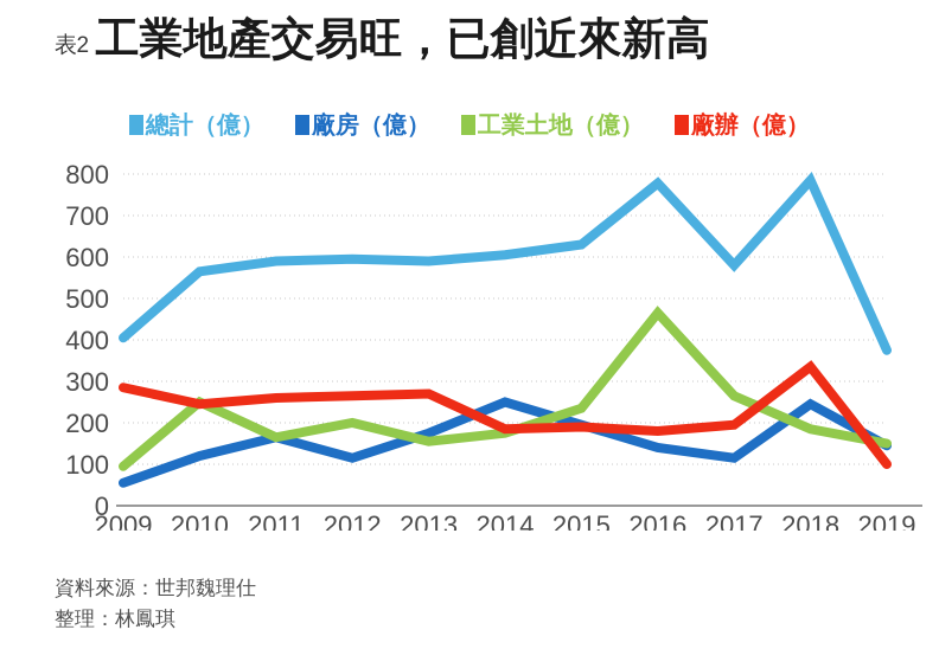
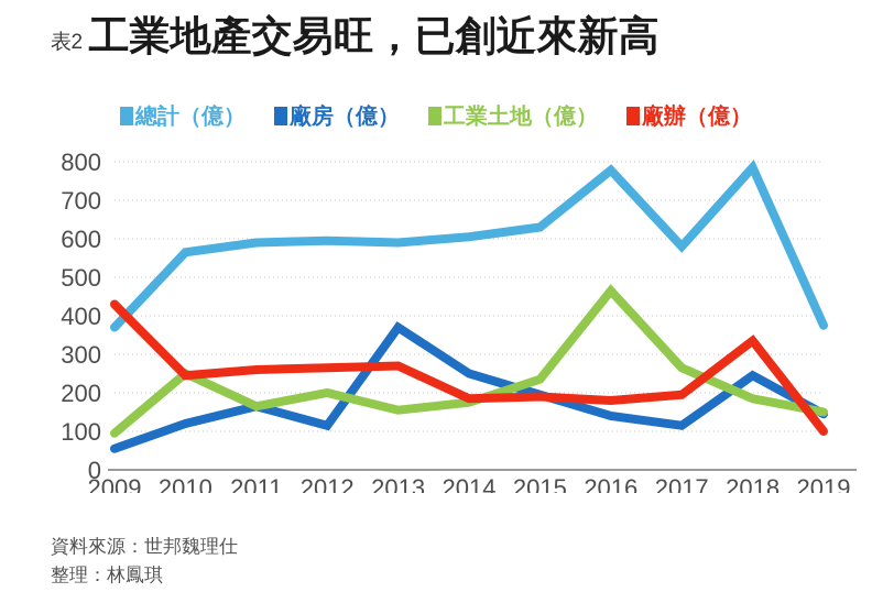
總計（億）/2009: 400 -> 370
廠辦（億）/2009: 280 -> 430
廠房（億）/2013: 180 -> 370
